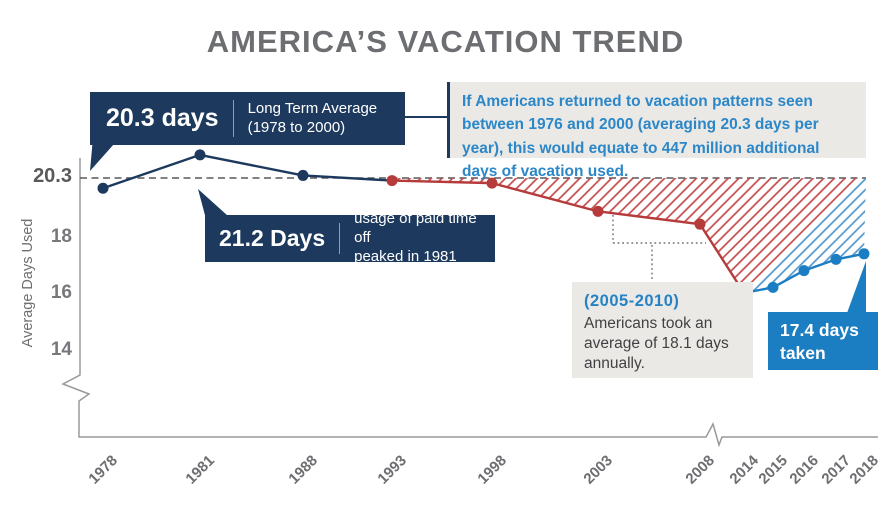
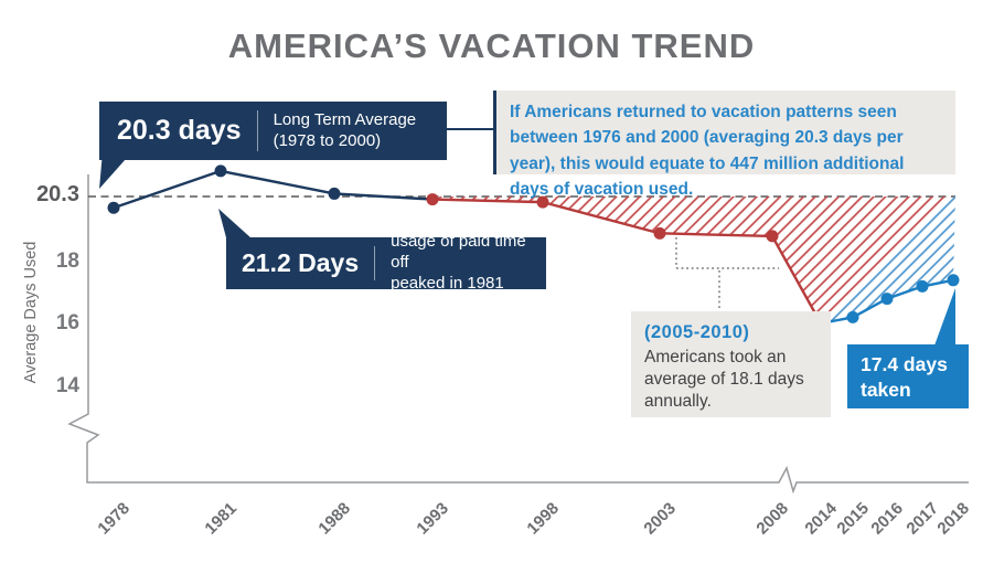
2008: 18.5 -> 18.9
